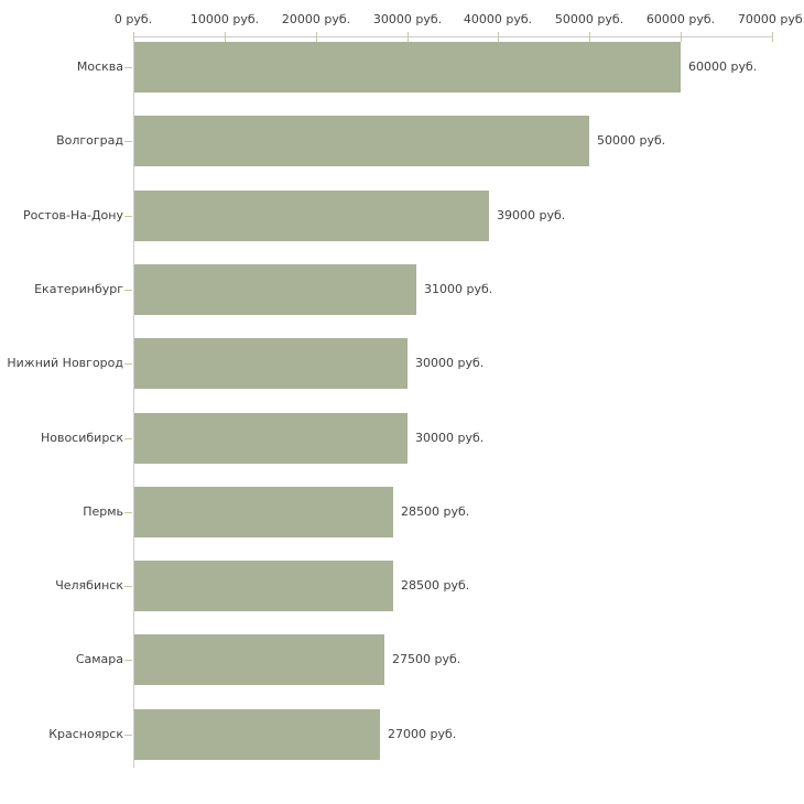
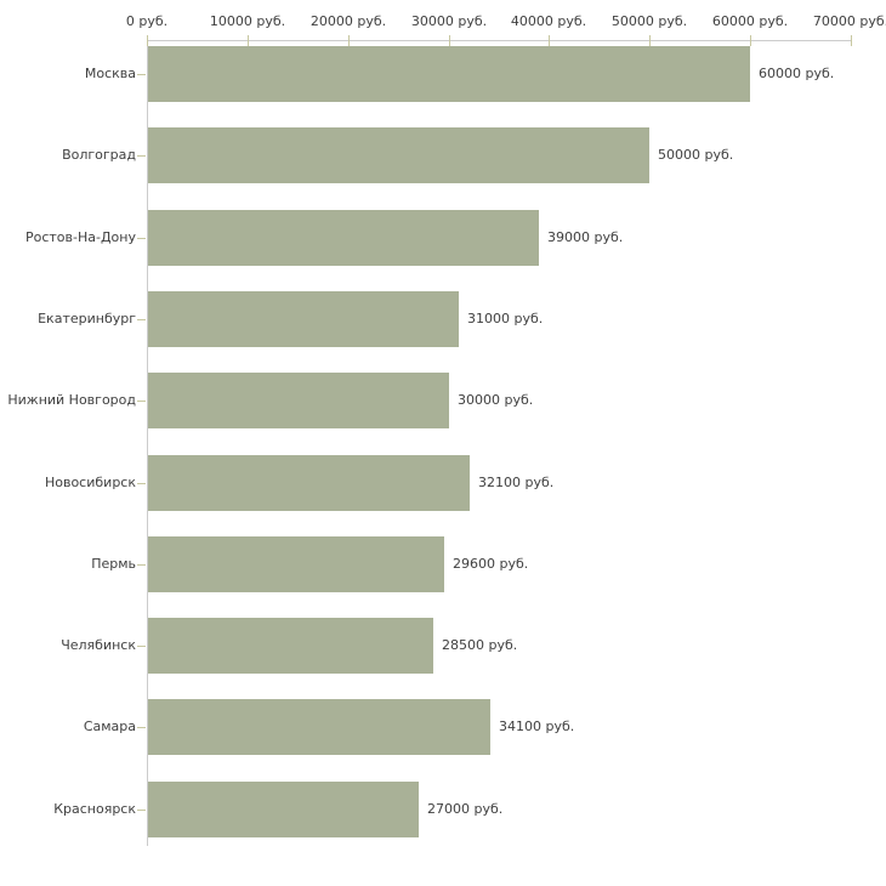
Новосибирск: 30000 -> 32100
Пермь: 28500 -> 29600
Самара: 27500 -> 34100
